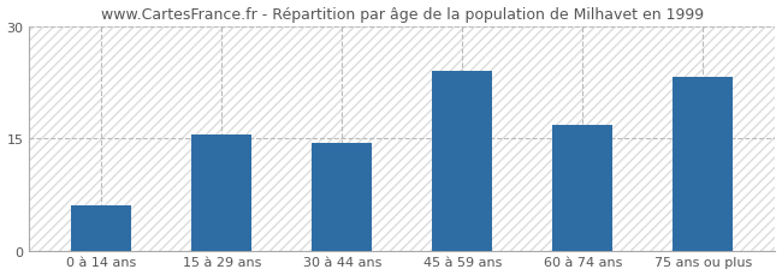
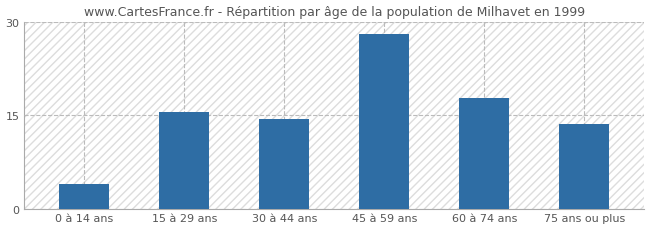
0 à 14 ans: 6.0 -> 4.0
45 à 59 ans: 24.0 -> 28.0
60 à 74 ans: 16.8 -> 17.8
75 ans ou plus: 23.2 -> 13.6
